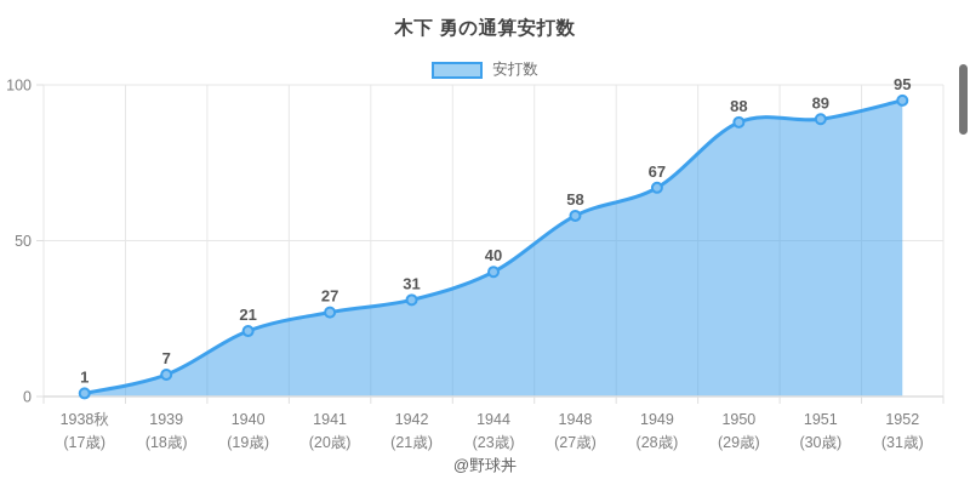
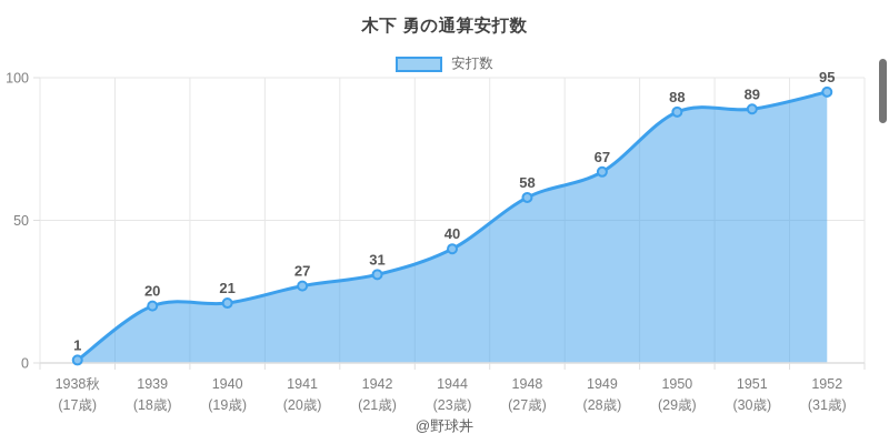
1939: 7 -> 20
